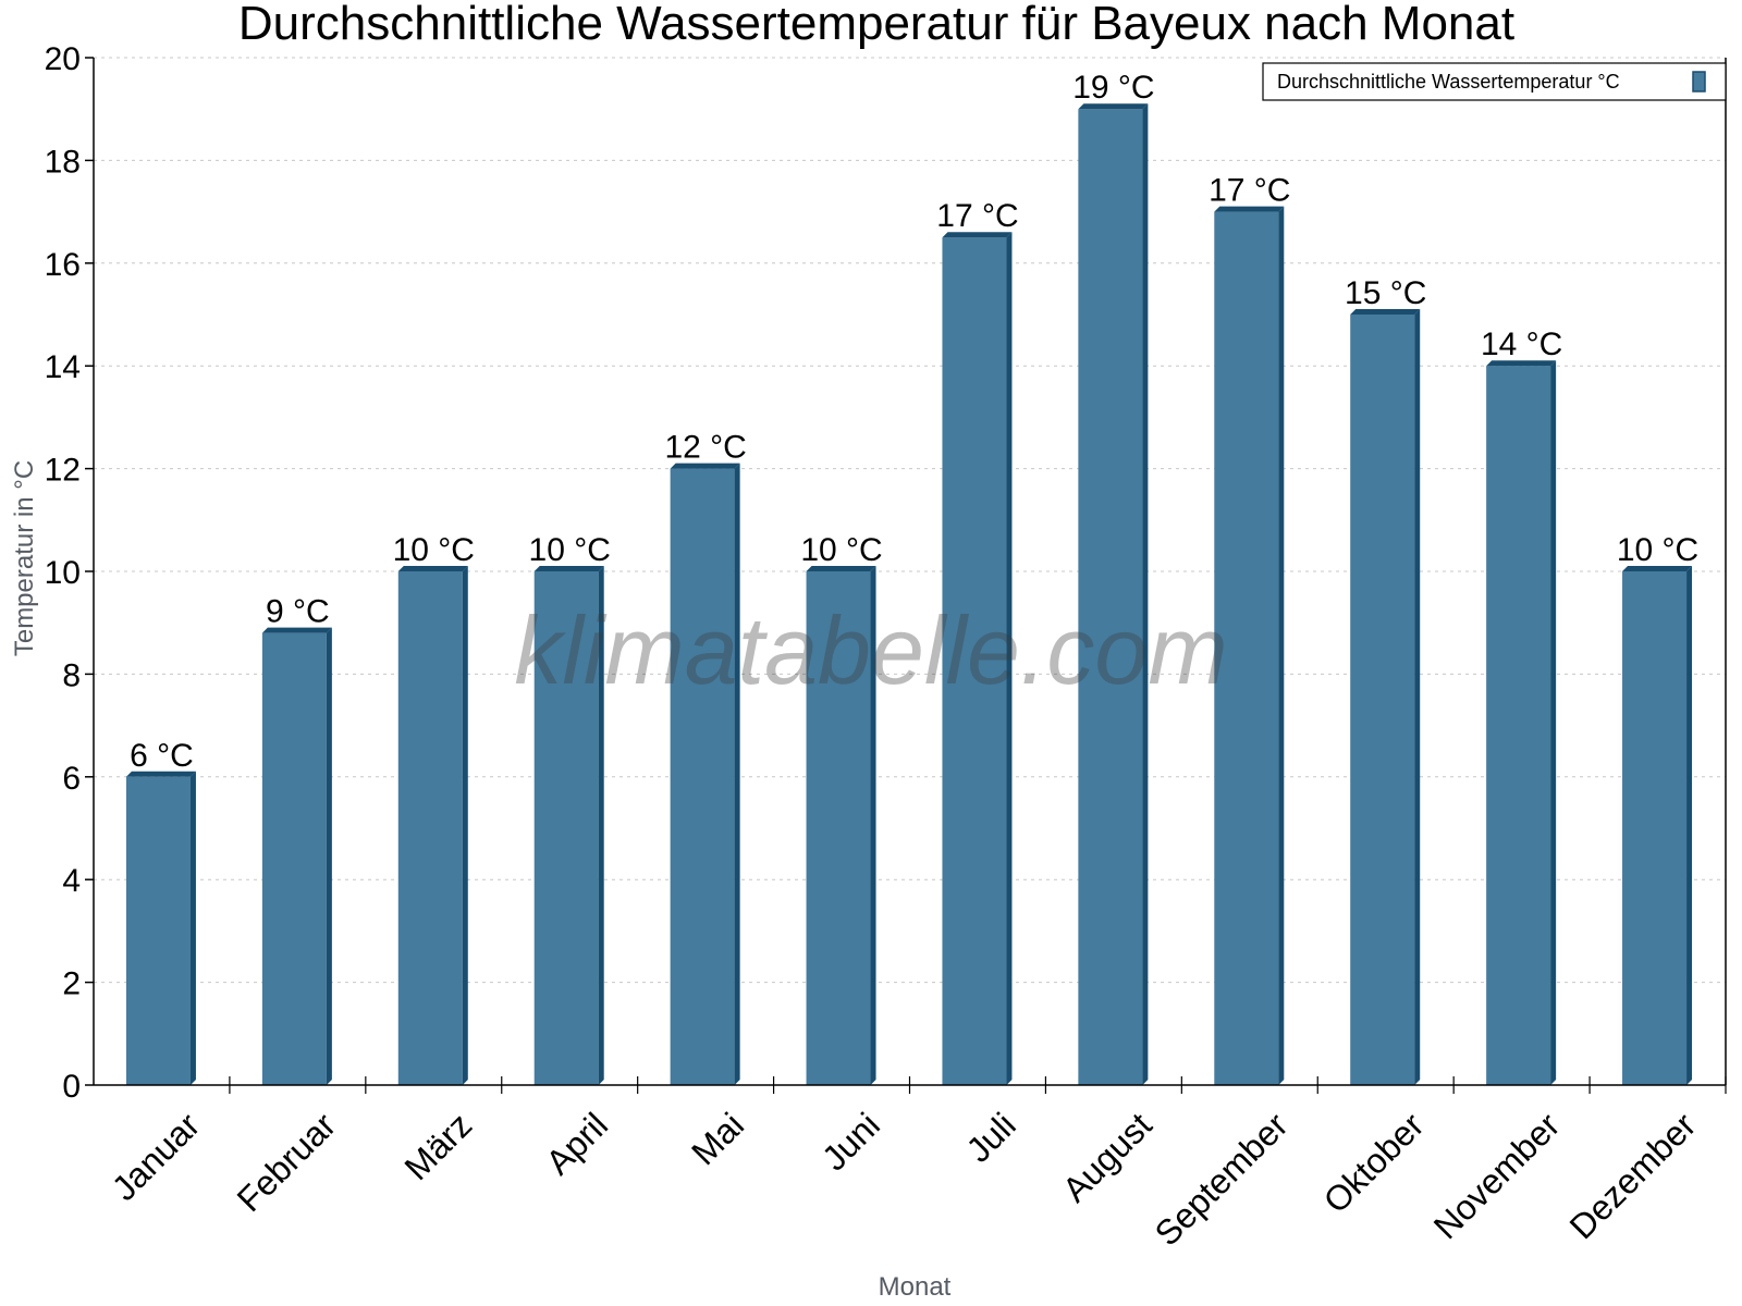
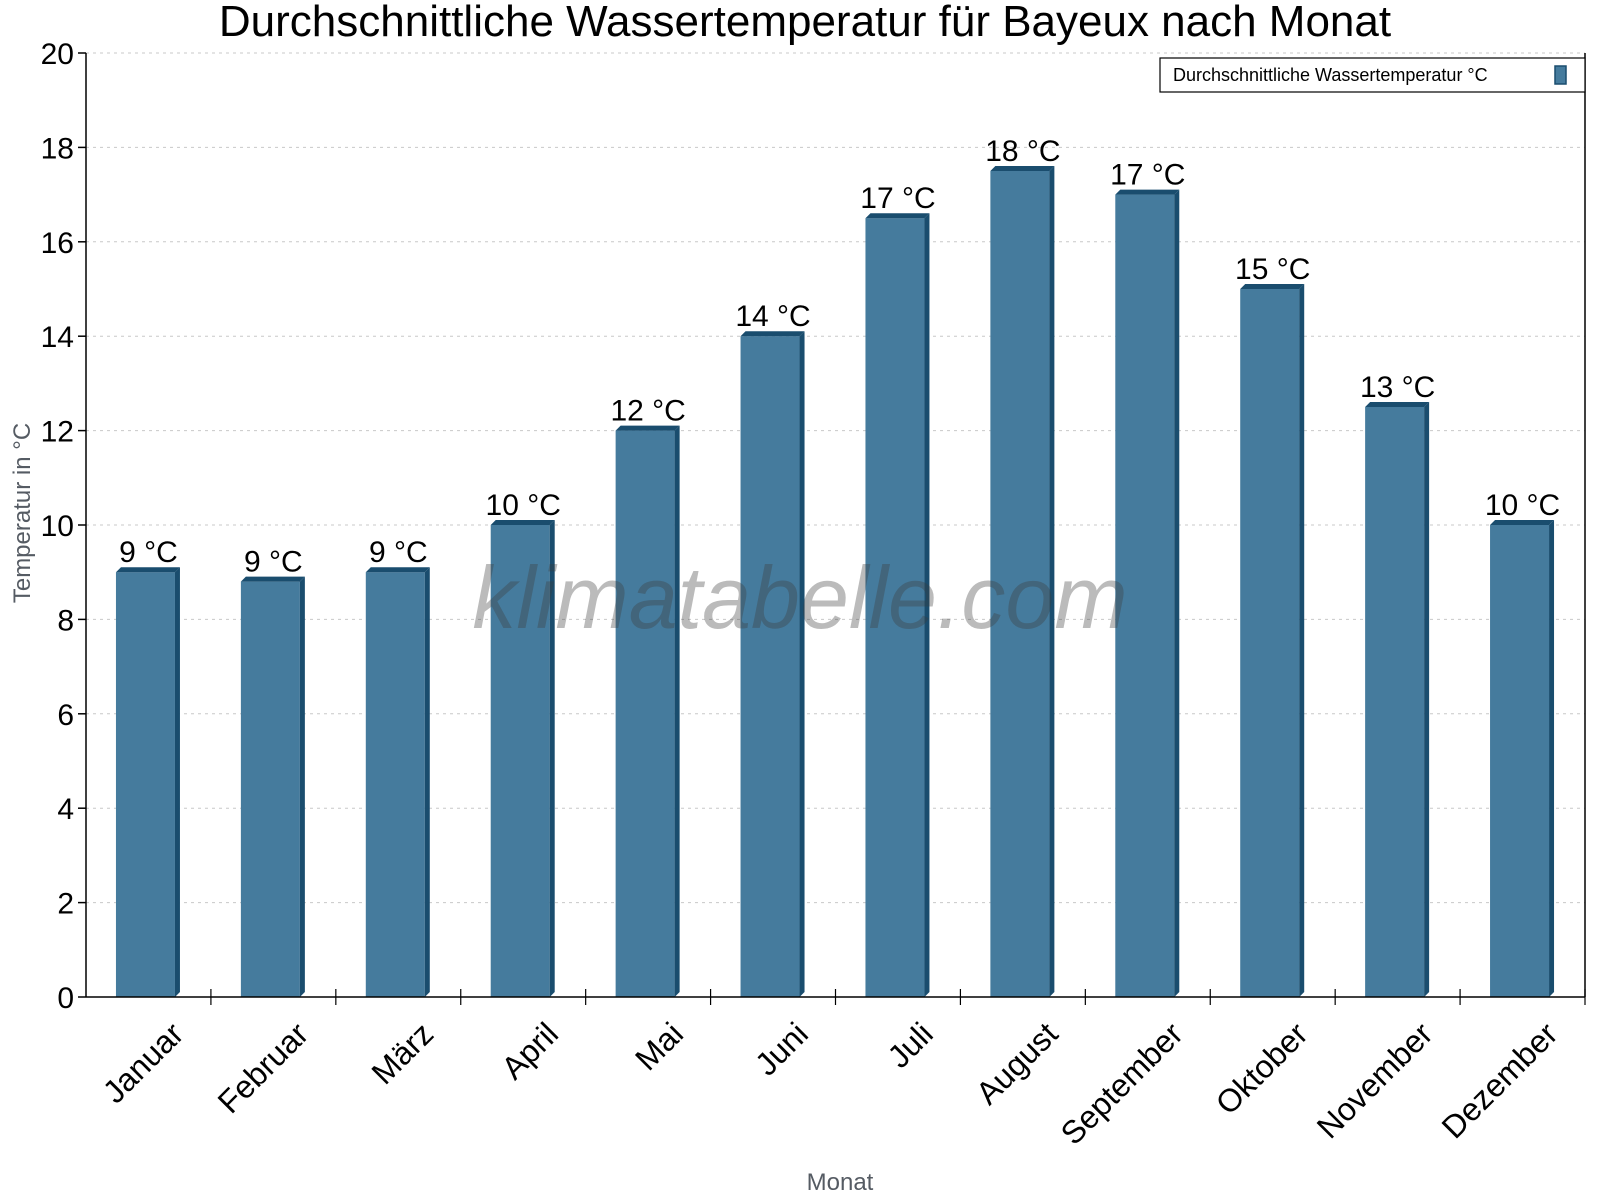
Januar: 6 -> 9
März: 10 -> 9
Juni: 10 -> 14
August: 19 -> 18
November: 14 -> 13
